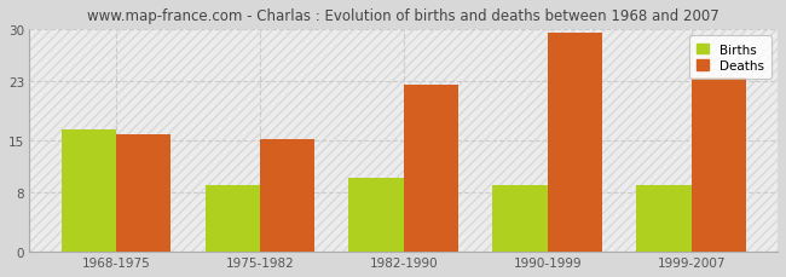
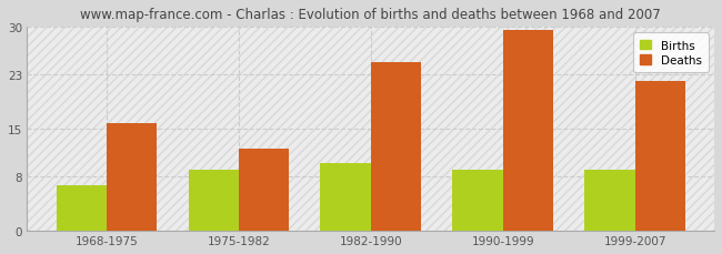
Births/1968-1975: 16.5 -> 6.6
Deaths/1975-1982: 15.1 -> 12.0
Deaths/1982-1990: 22.5 -> 24.8
Deaths/1999-2007: 23.5 -> 22.0
